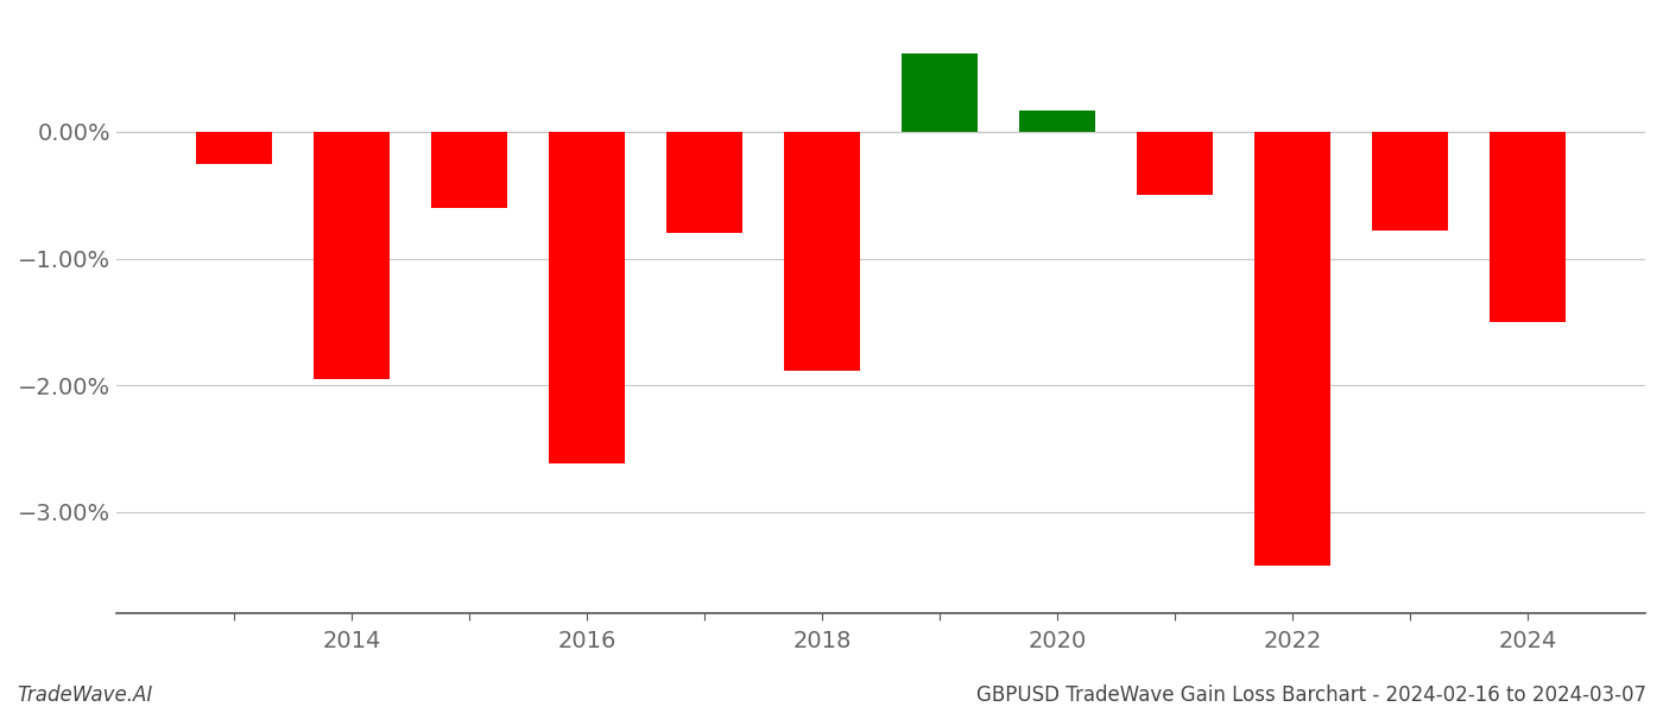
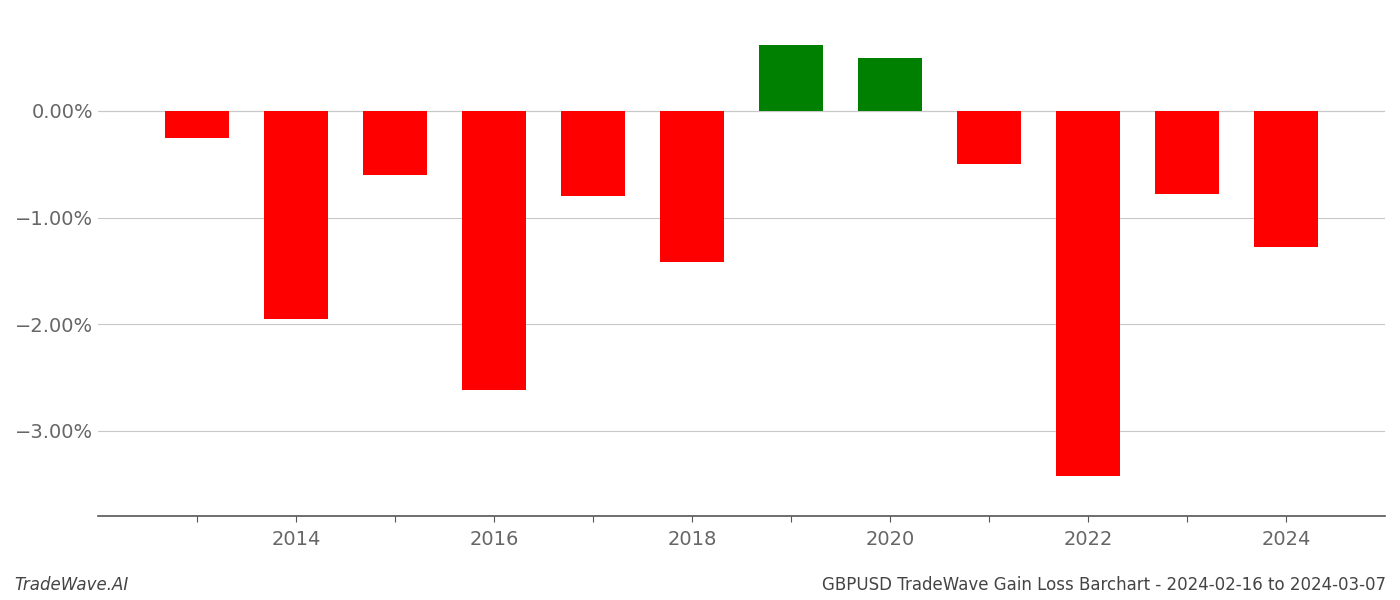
2018: -1.89% -> -1.42%
2020: 0.17% -> 0.50%
2024: -1.50% -> -1.28%
